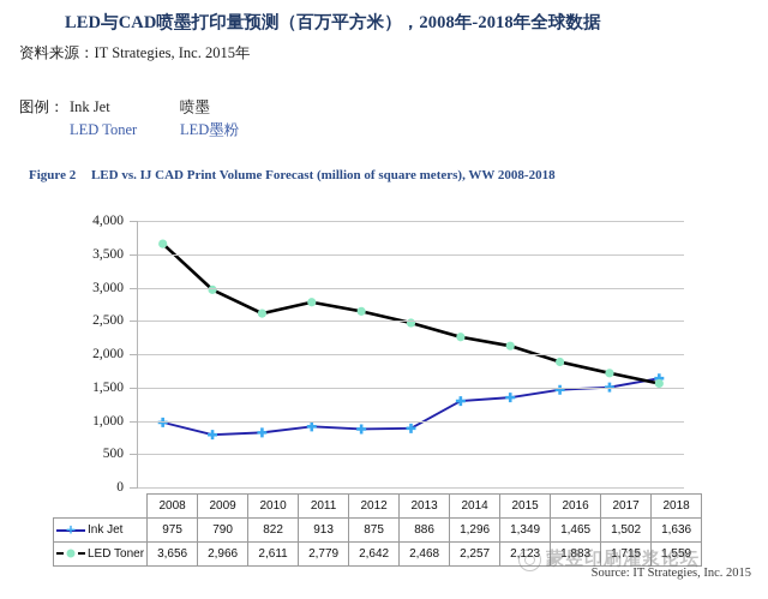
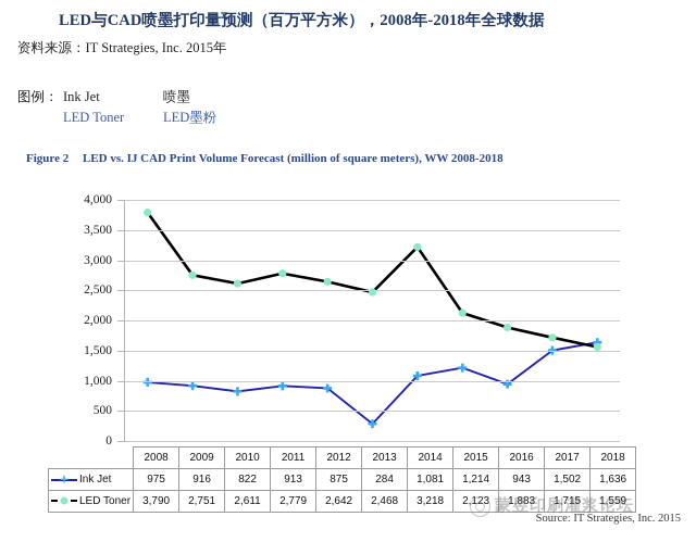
LED Toner/2008: 3,656 -> 3,790
Ink Jet/2009: 790 -> 916
LED Toner/2009: 2,966 -> 2,751
Ink Jet/2013: 886 -> 284
Ink Jet/2014: 1,296 -> 1,081
LED Toner/2014: 2,257 -> 3,218
Ink Jet/2015: 1,349 -> 1,214
Ink Jet/2016: 1,465 -> 943
